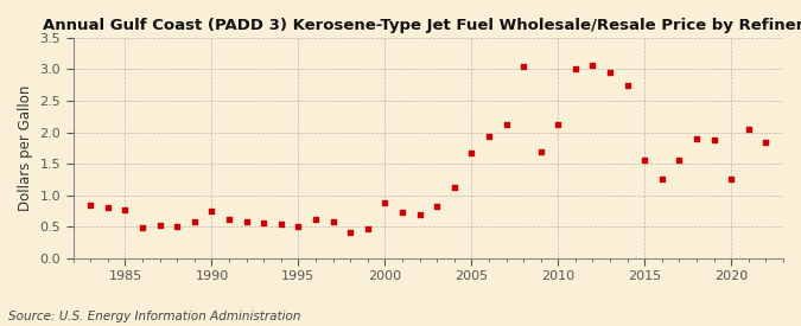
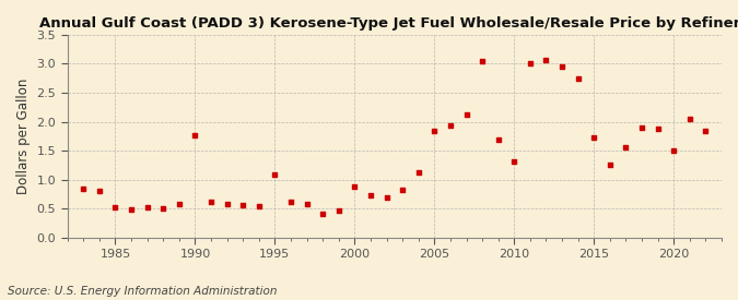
1985: 0.77 -> 0.52
1990: 0.75 -> 1.76
1995: 0.51 -> 1.08
2005: 1.67 -> 1.84
2010: 2.12 -> 1.32
2015: 1.55 -> 1.72
2020: 1.25 -> 1.50
